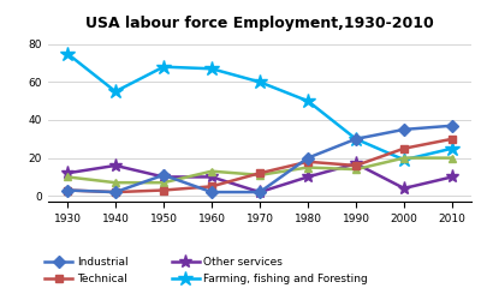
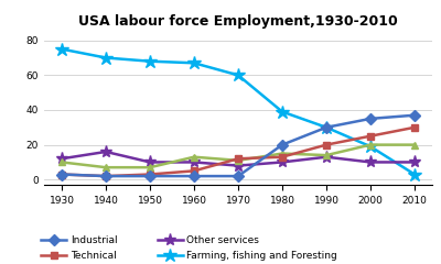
Farming, fishing and Foresting/1940: 55 -> 70
Industrial/1950: 11 -> 2
Other services/1970: 2 -> 8
Technical/1980: 18 -> 13
Farming, fishing and Foresting/1980: 50 -> 39
Technical/1990: 16 -> 20
Other services/1990: 17 -> 13
Other services/2000: 4 -> 10
Farming, fishing and Foresting/2010: 25 -> 3
